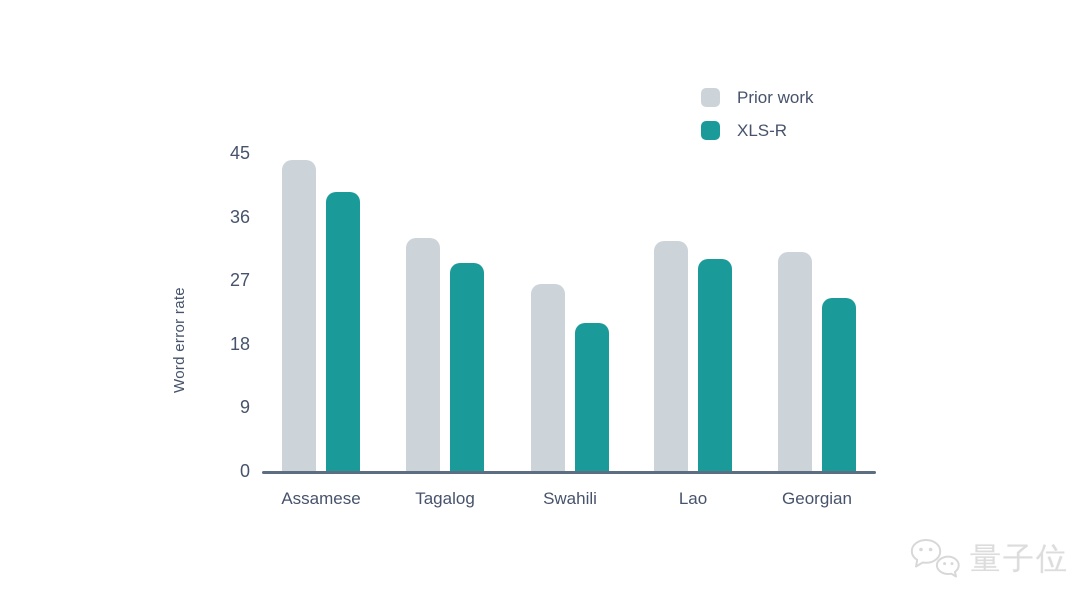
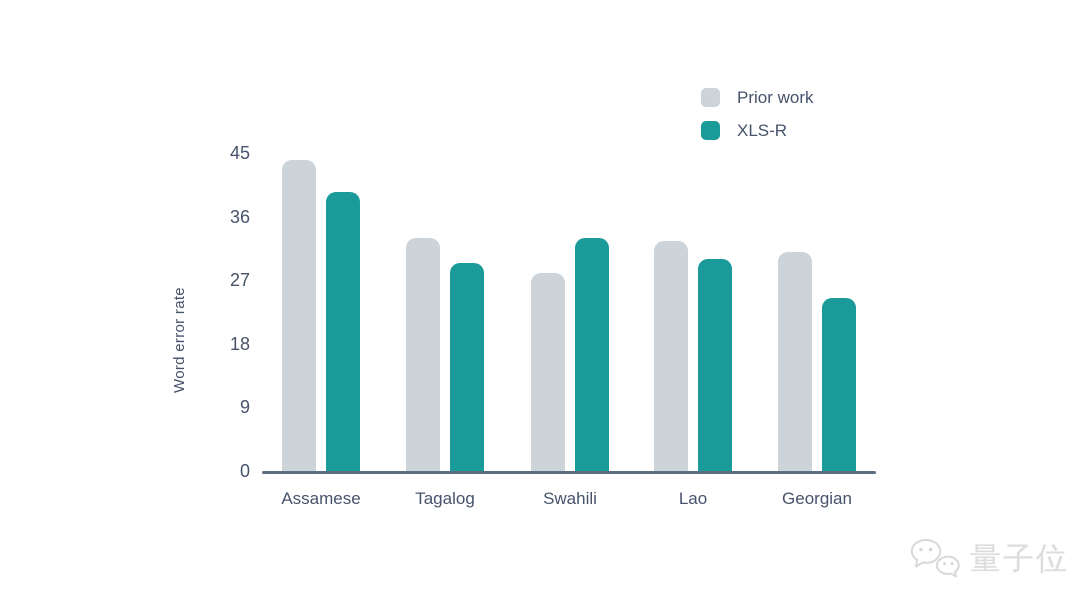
Prior work/Swahili: 26 -> 28
XLS-R/Swahili: 21 -> 33
